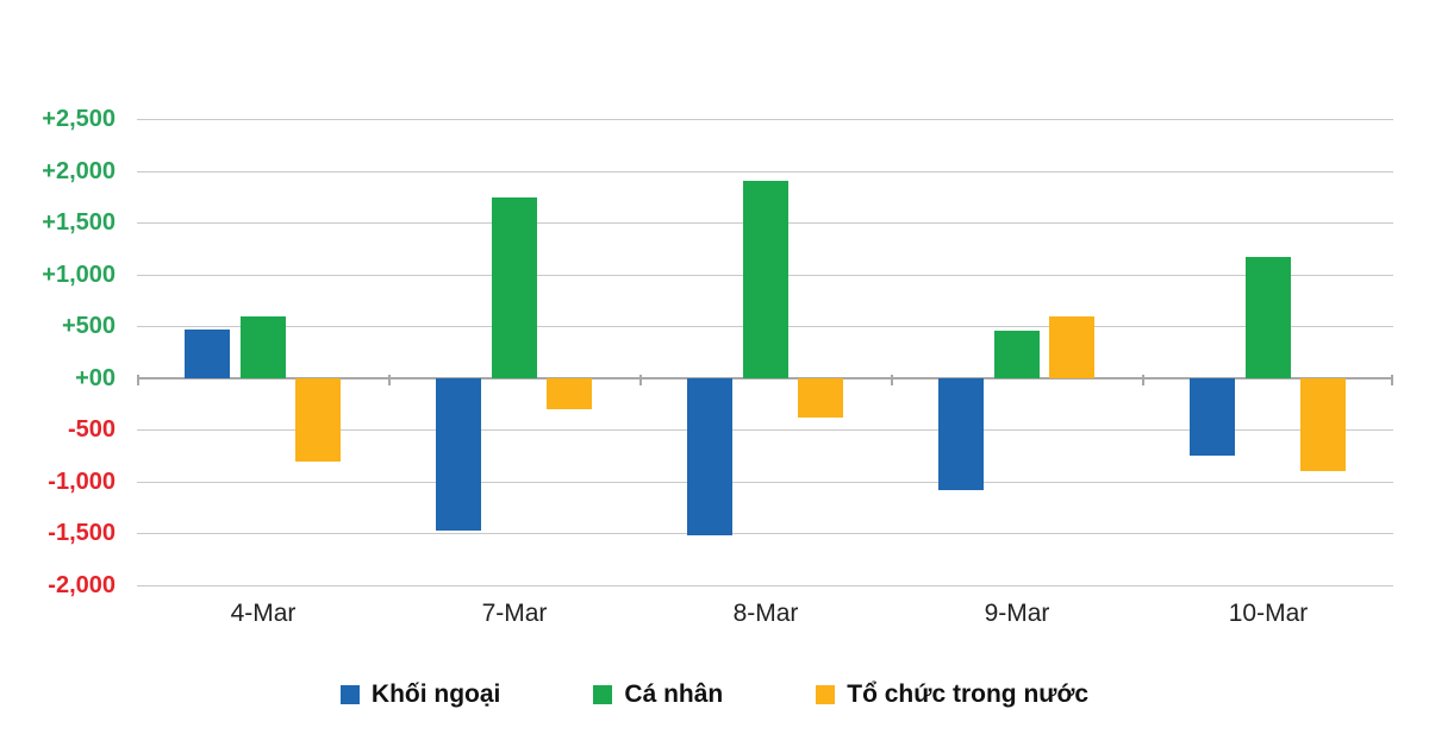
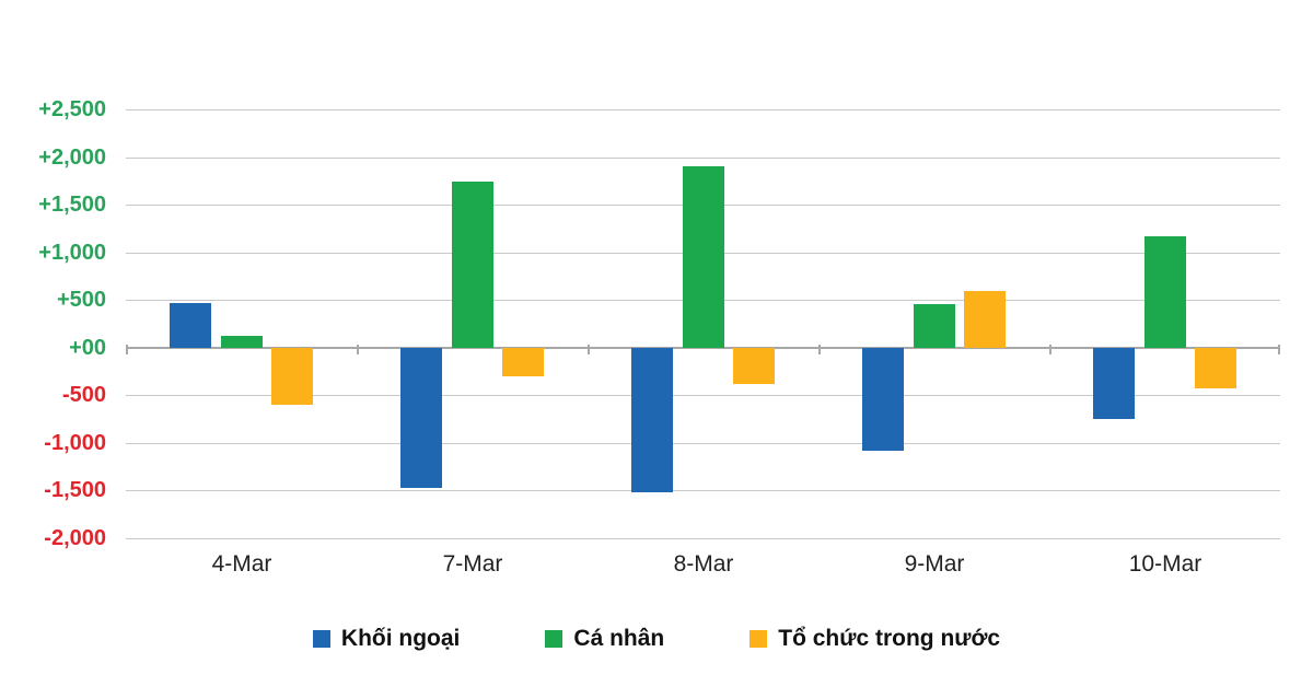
Cá nhân/4-Mar: 600 -> 100
Tổ chức trong nước/4-Mar: -800 -> -600
Tổ chức trong nước/10-Mar: -900 -> -400
